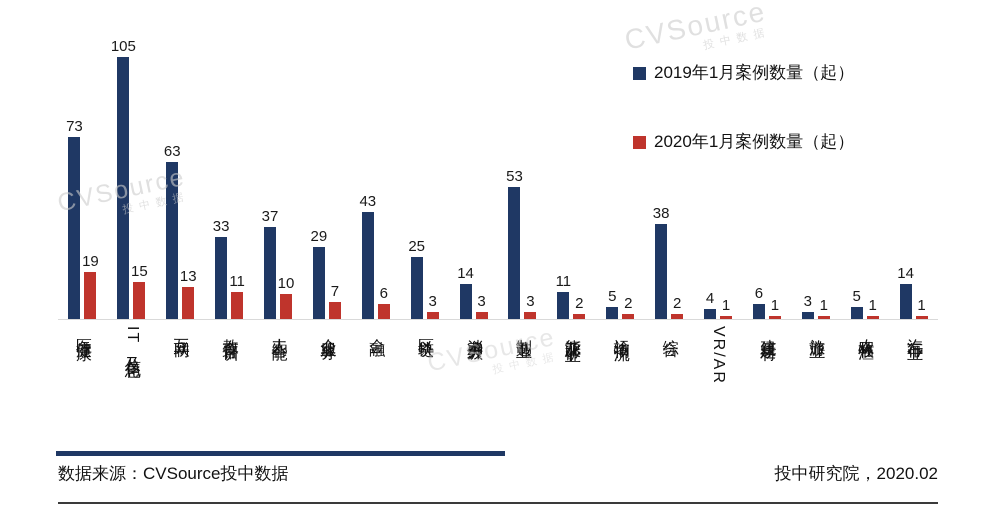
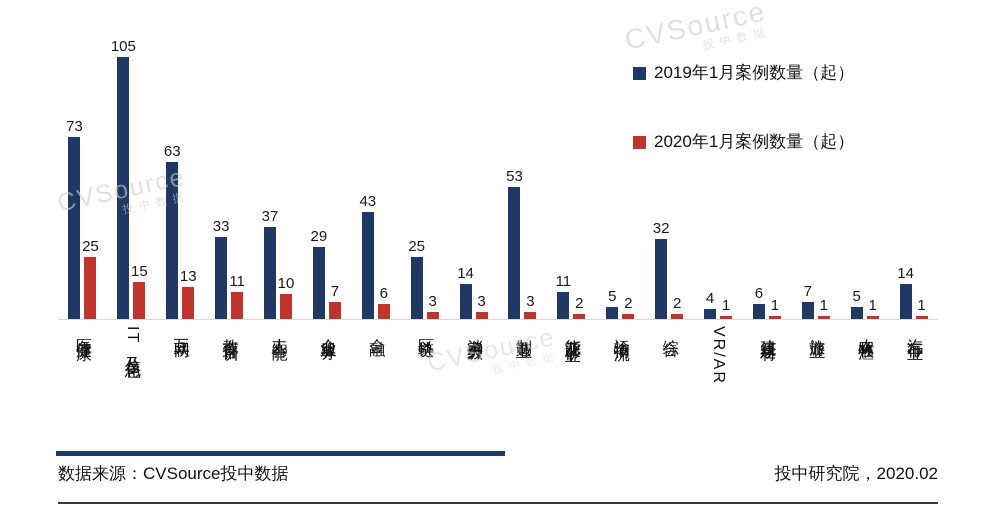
2020年1月案例数量（起）/医疗健康: 19 -> 25
2019年1月案例数量（起）/综合: 38 -> 32
2019年1月案例数量（起）/旅游业: 3 -> 7
